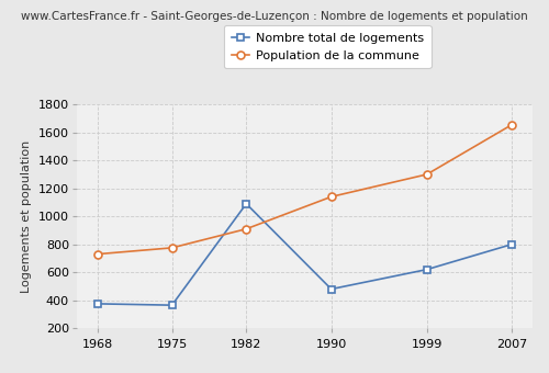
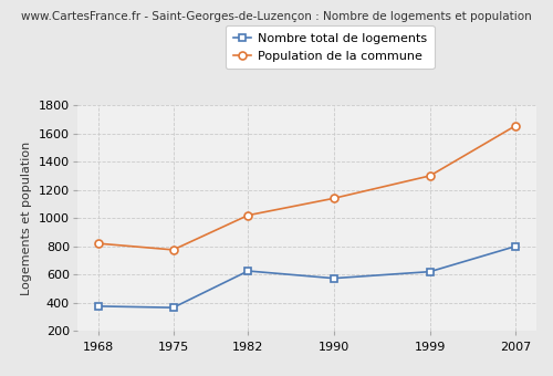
Population de la commune/1968: 730 -> 820
Nombre total de logements/1982: 1090 -> 620
Population de la commune/1982: 910 -> 1020
Nombre total de logements/1990: 480 -> 570
